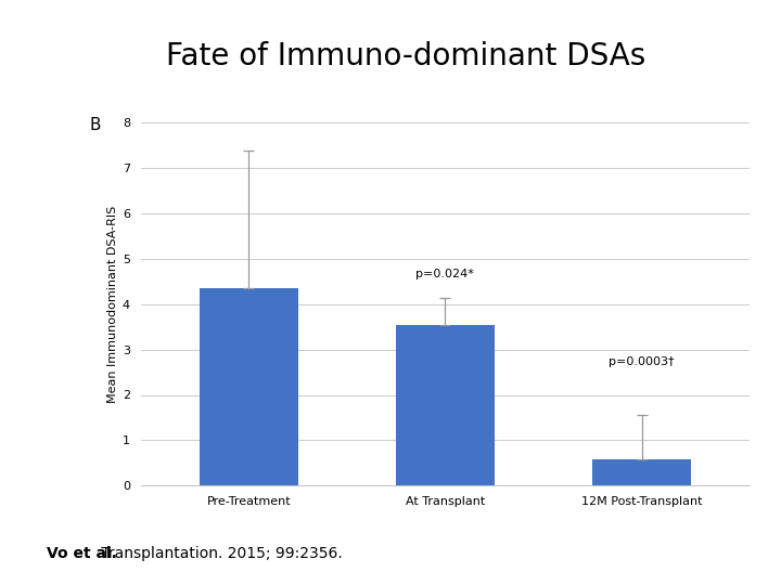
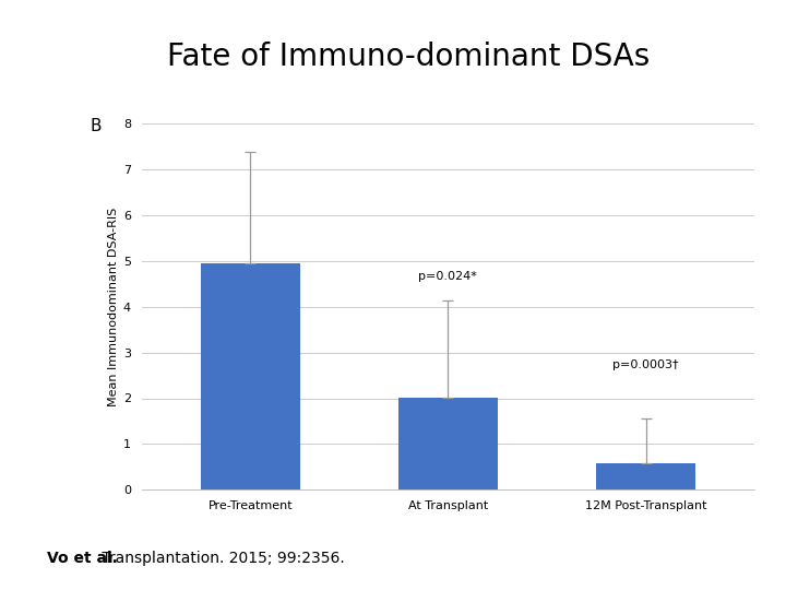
Pre-Treatment: 4.35 -> 4.95
At Transplant: 3.55 -> 2.02
